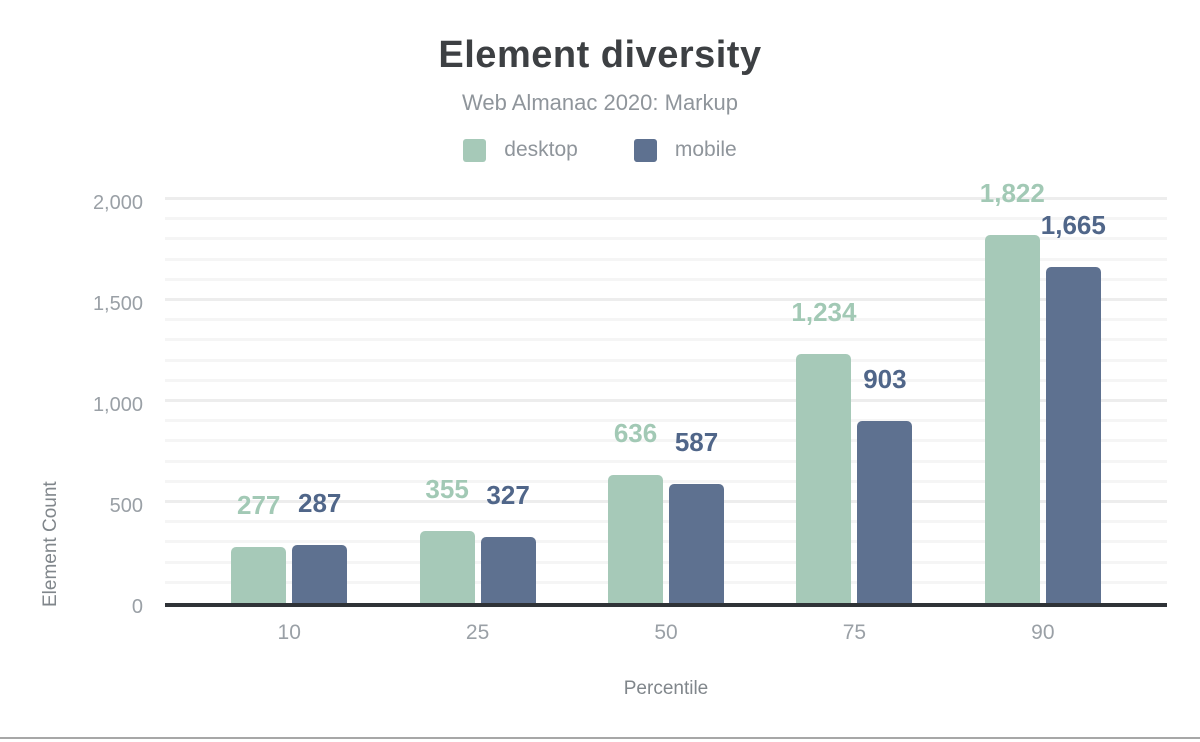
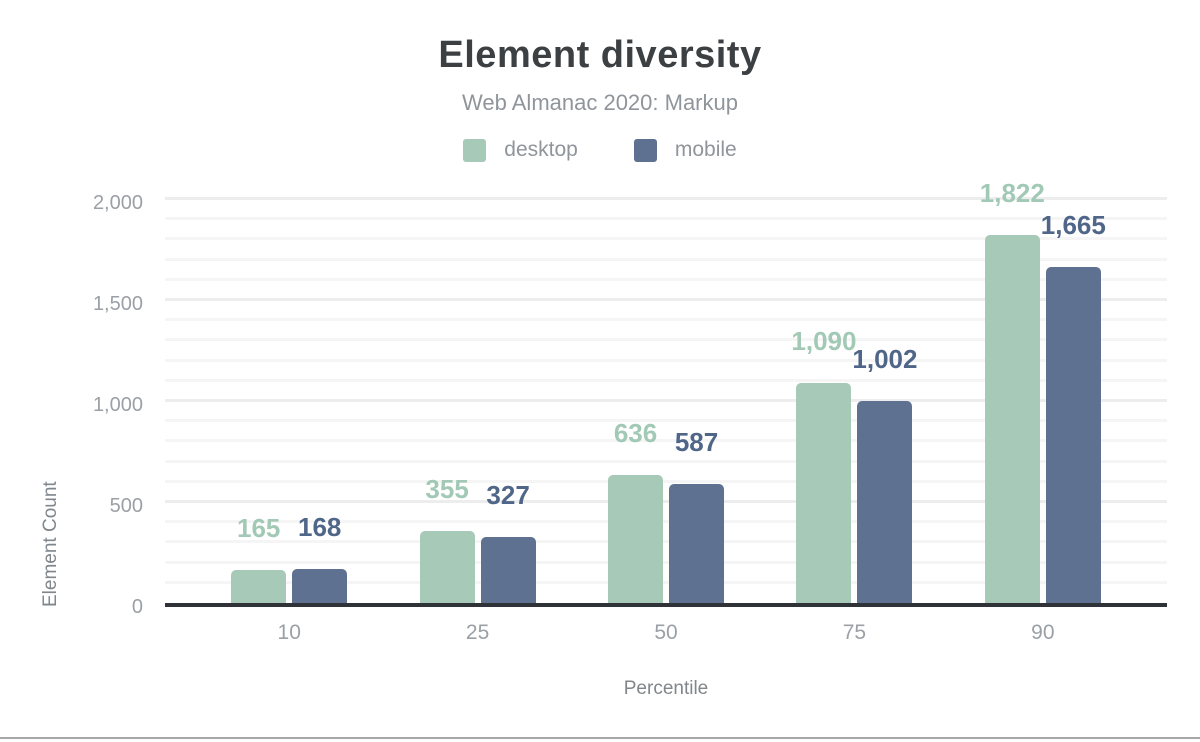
desktop/10: 277 -> 165
mobile/10: 287 -> 168
desktop/75: 1,234 -> 1,090
mobile/75: 903 -> 1,002
